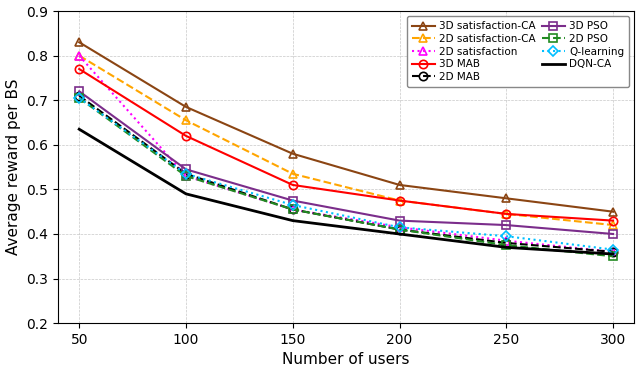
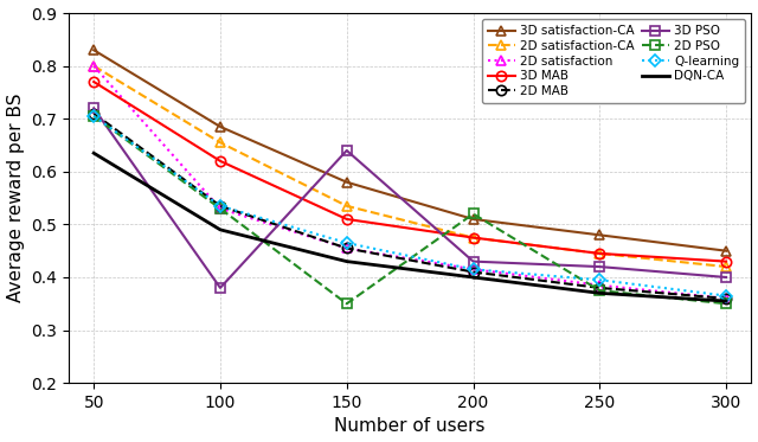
3D PSO/100: 0.545 -> 0.380
3D PSO/150: 0.475 -> 0.640
2D PSO/150: 0.455 -> 0.350
2D PSO/200: 0.410 -> 0.520
